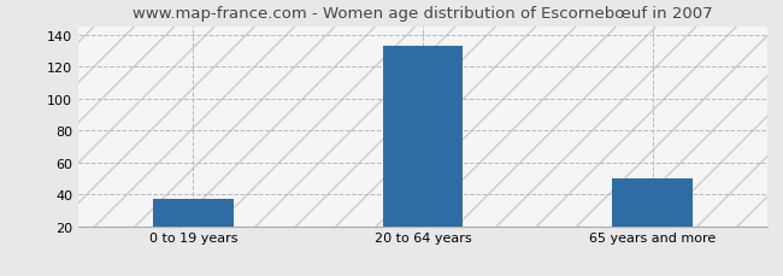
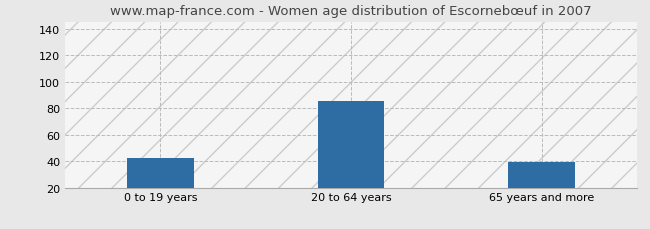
0 to 19 years: 37 -> 42
20 to 64 years: 133 -> 85
65 years and more: 50 -> 39
